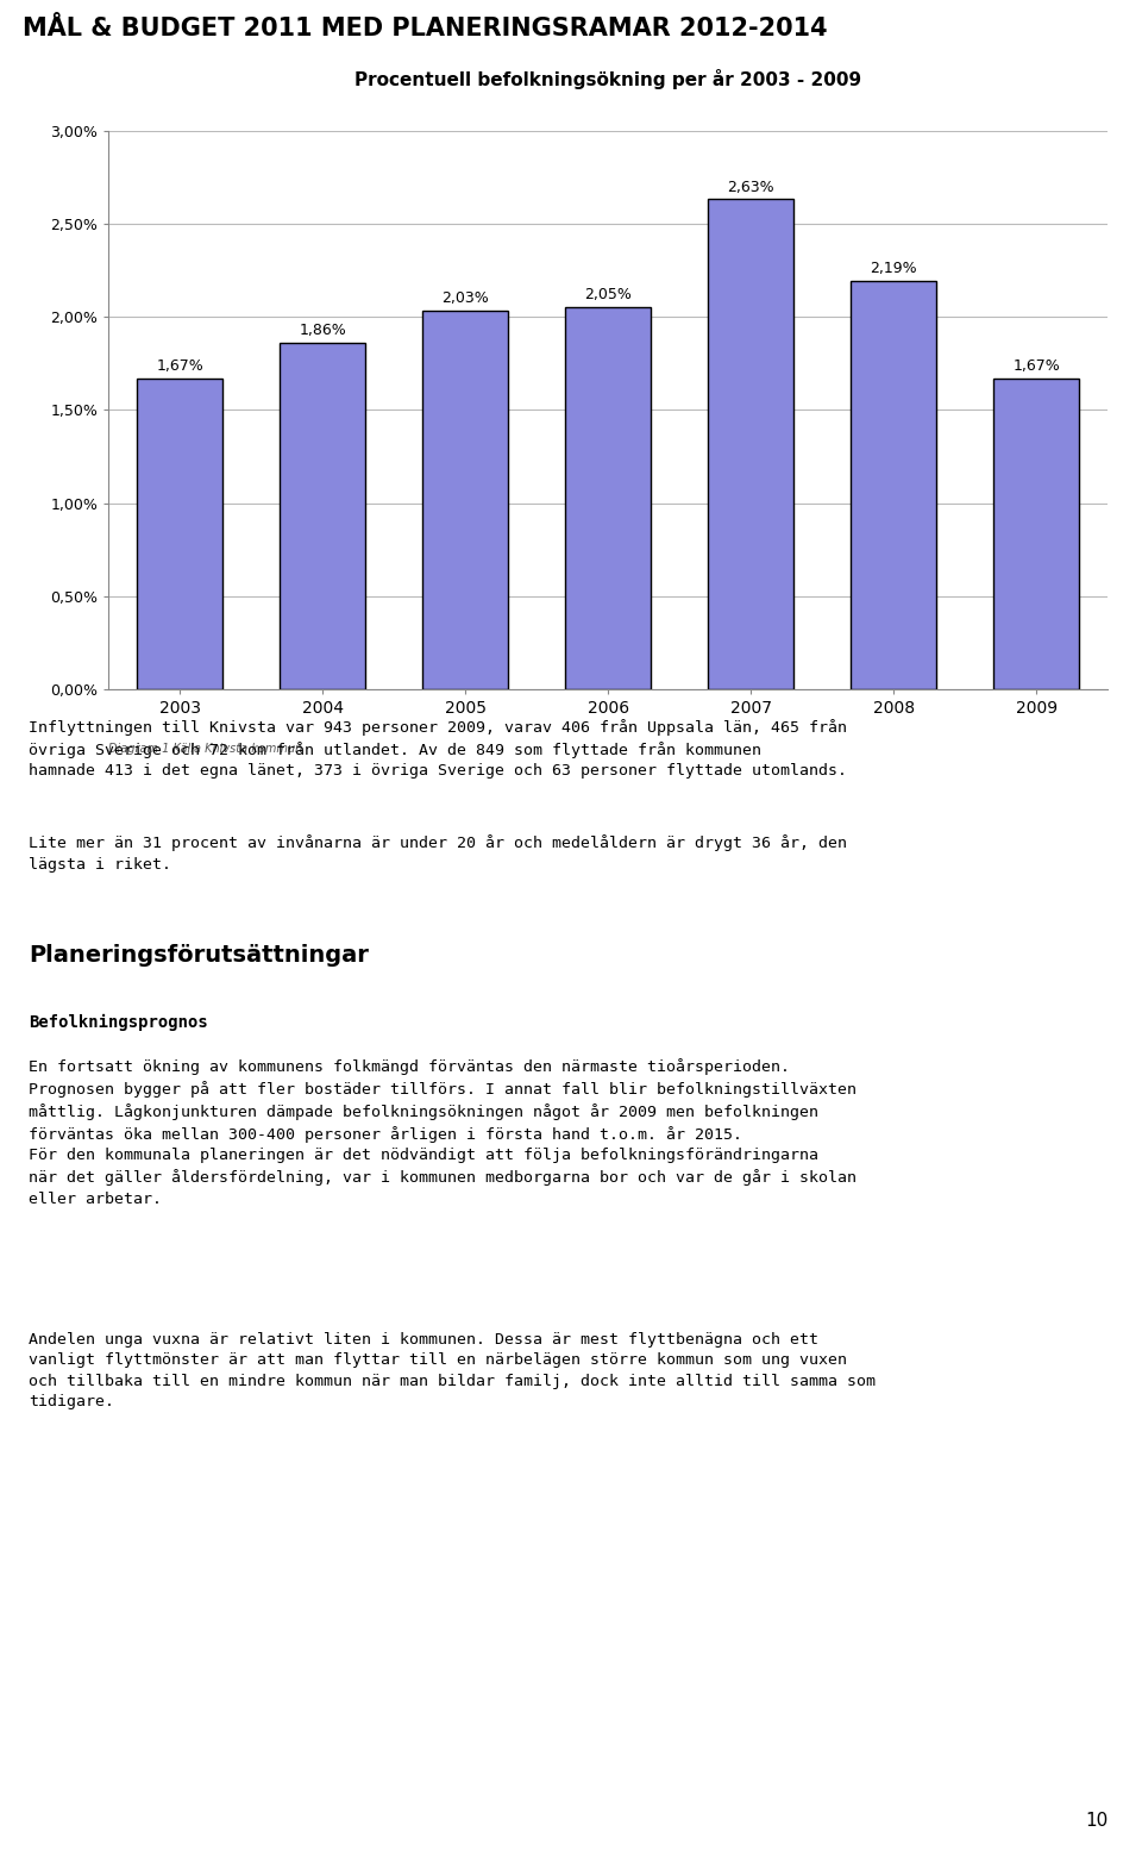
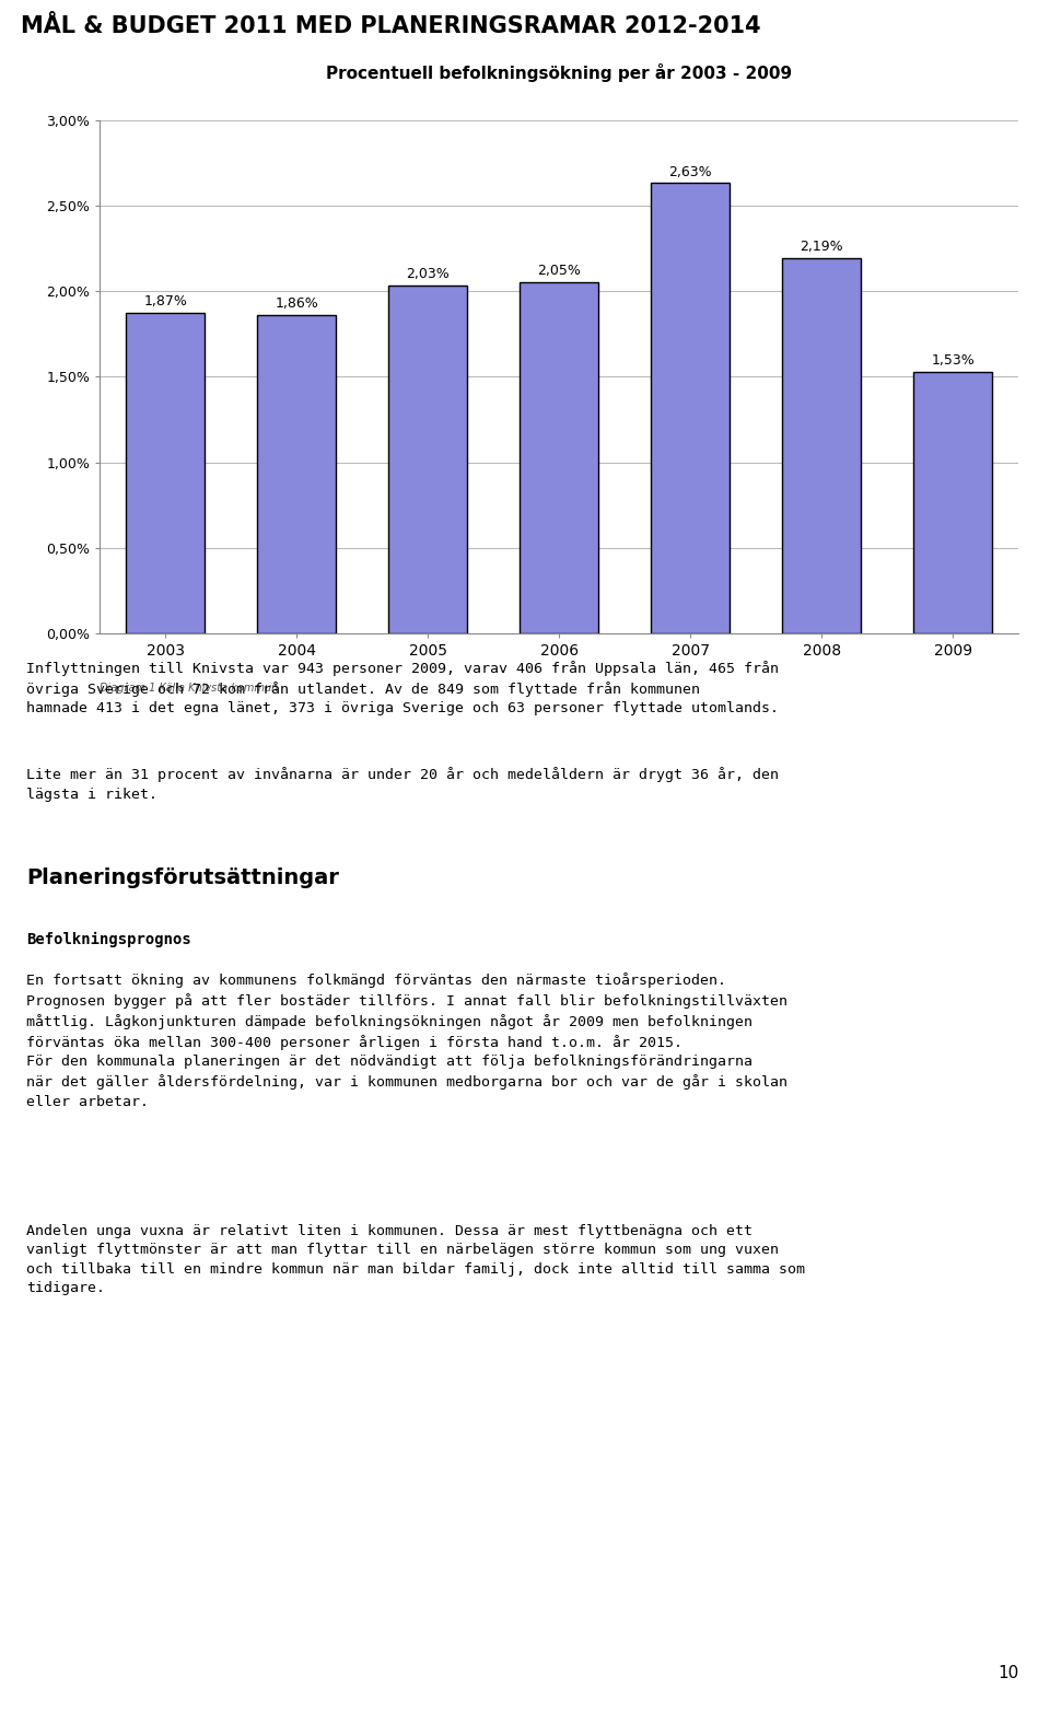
2003: 1,67% -> 1,87%
2009: 1,67% -> 1,53%
